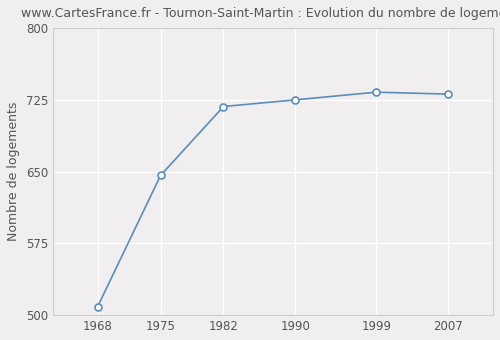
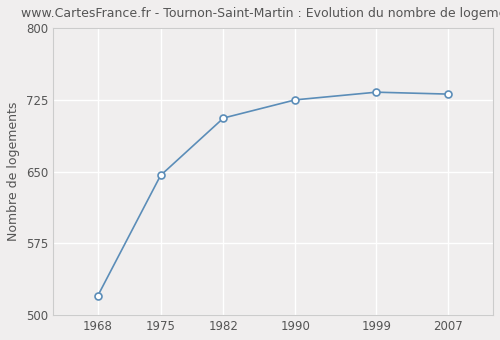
1968: 509 -> 520
1982: 718 -> 706
